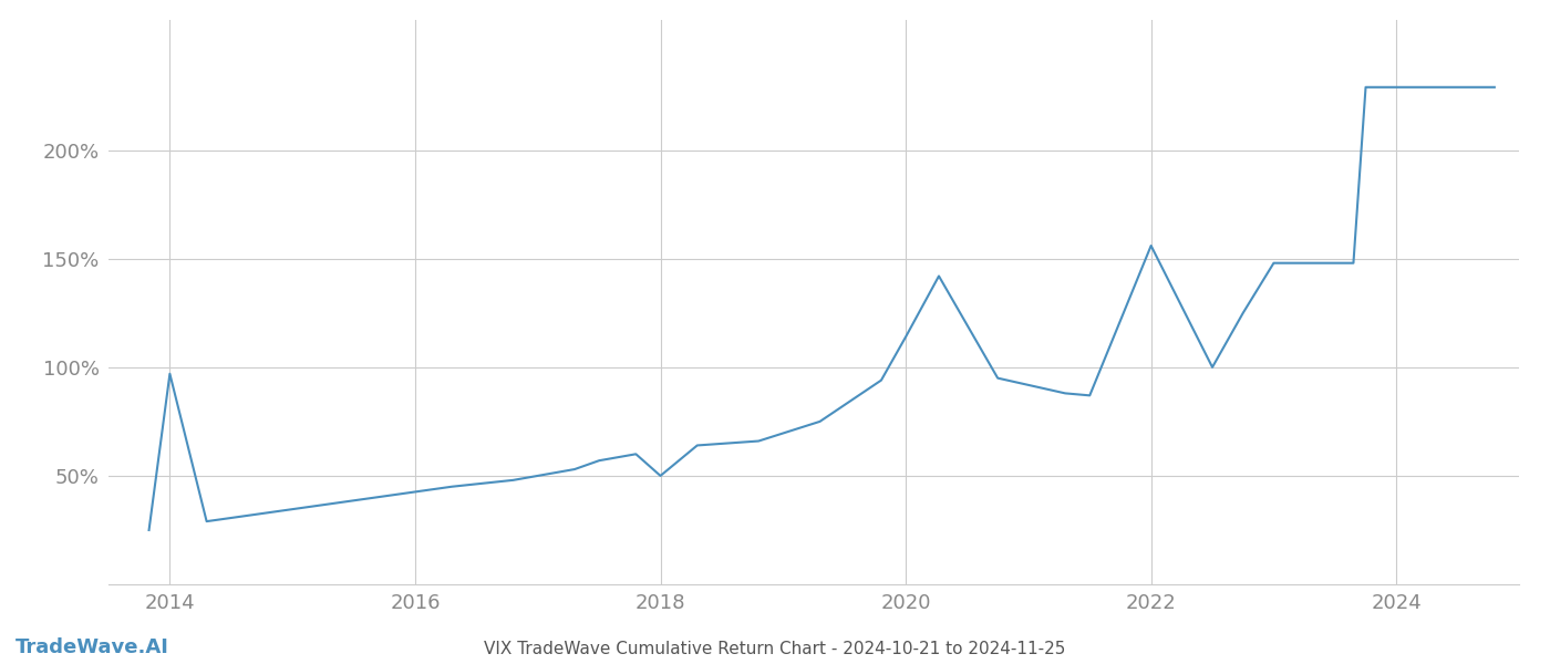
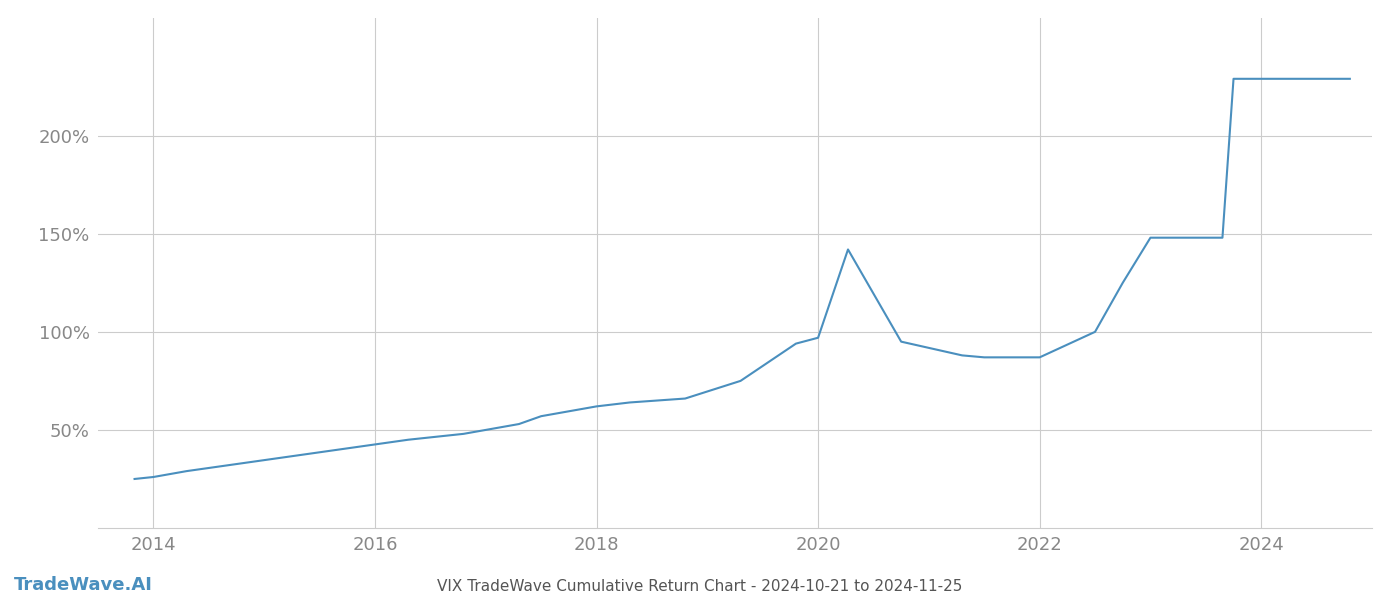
2014: 97% -> 26%
2018: 50% -> 62%
2020: 114% -> 97%
2022: 156% -> 87%
